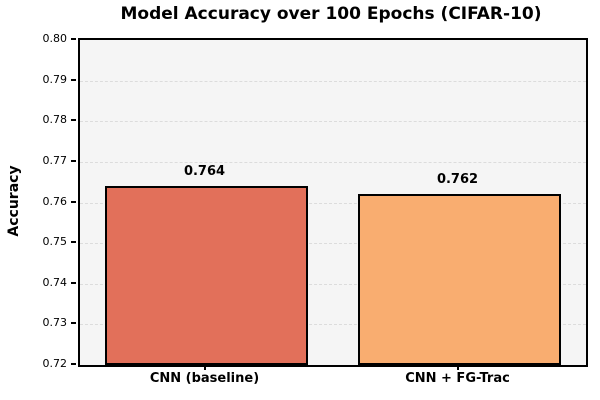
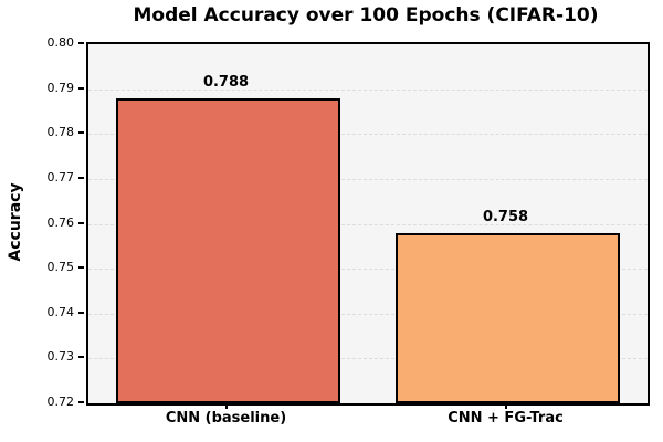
CNN (baseline): 0.764 -> 0.788
CNN + FG-Trac: 0.762 -> 0.758
